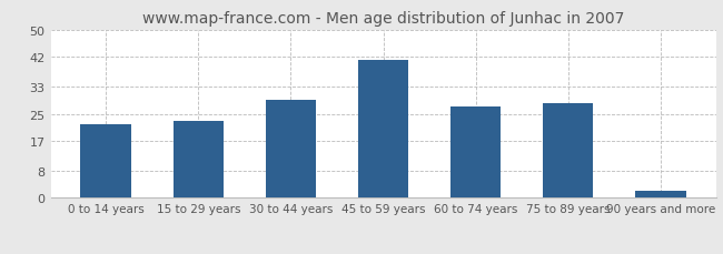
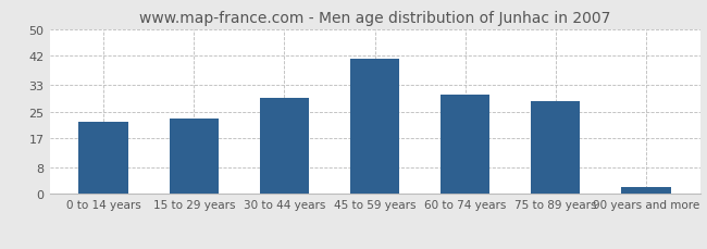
60 to 74 years: 27 -> 30
